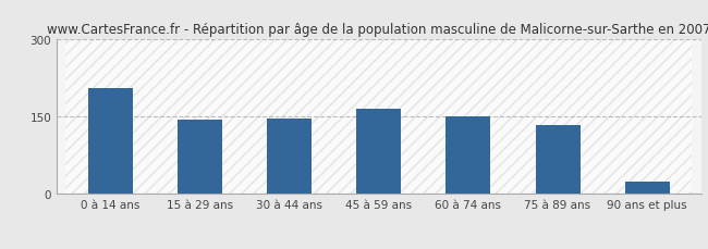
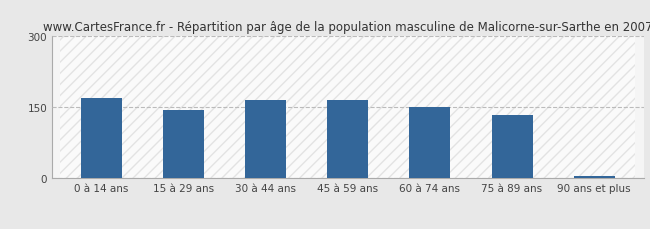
0 à 14 ans: 205 -> 170
30 à 44 ans: 145 -> 164
90 ans et plus: 25 -> 5
